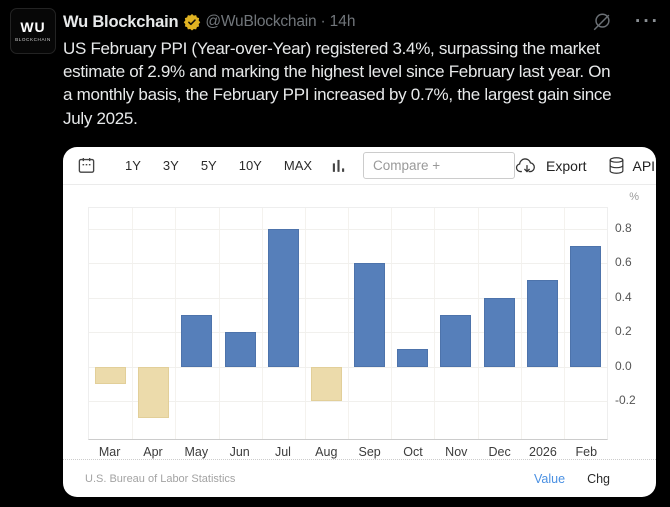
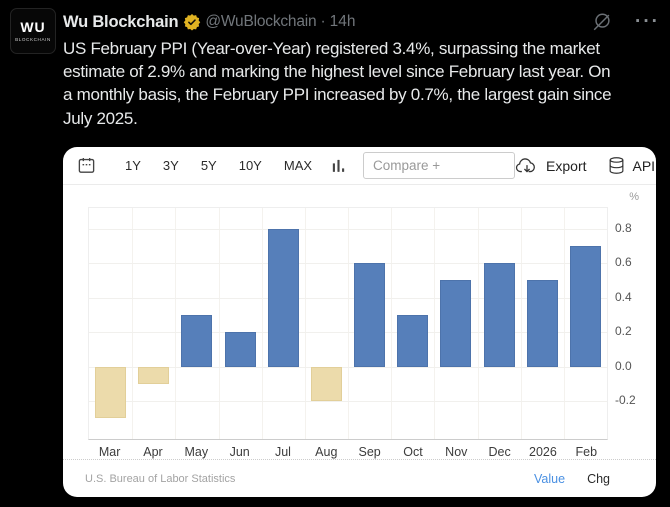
Mar: -0.1 -> -0.3
Apr: -0.3 -> -0.1
Oct: 0.1 -> 0.3
Nov: 0.3 -> 0.5
Dec: 0.4 -> 0.6
